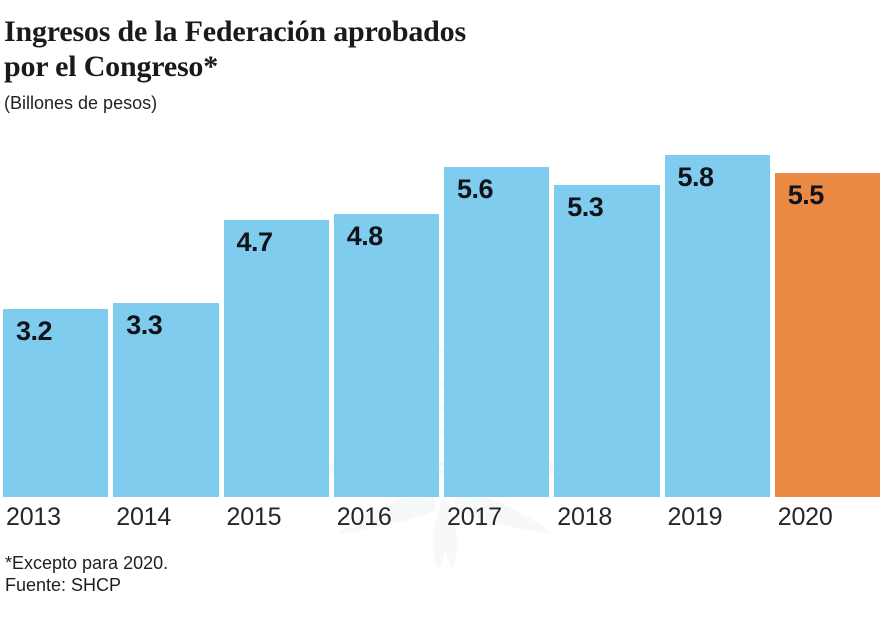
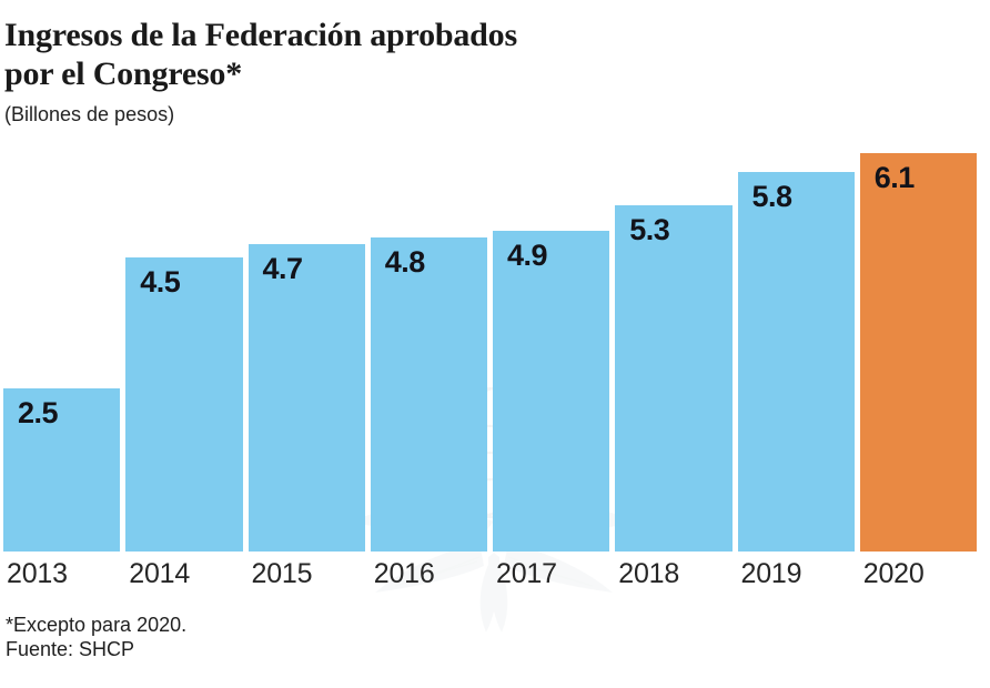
2013: 3.2 -> 2.5
2014: 3.3 -> 4.5
2017: 5.6 -> 4.9
2020: 5.5 -> 6.1
